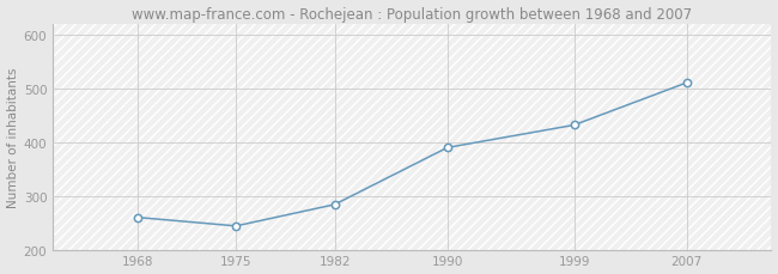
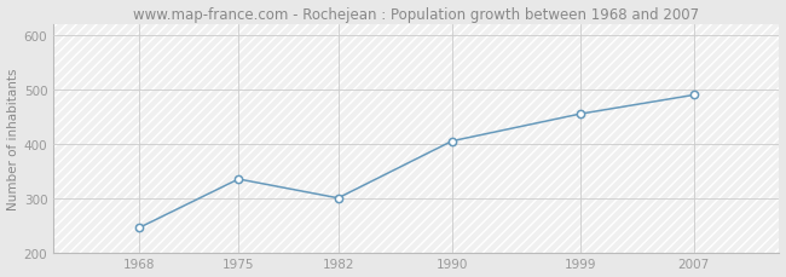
1968: 260 -> 245
1975: 244 -> 335
1982: 284 -> 300
1990: 390 -> 405
1999: 432 -> 455
2007: 511 -> 490
